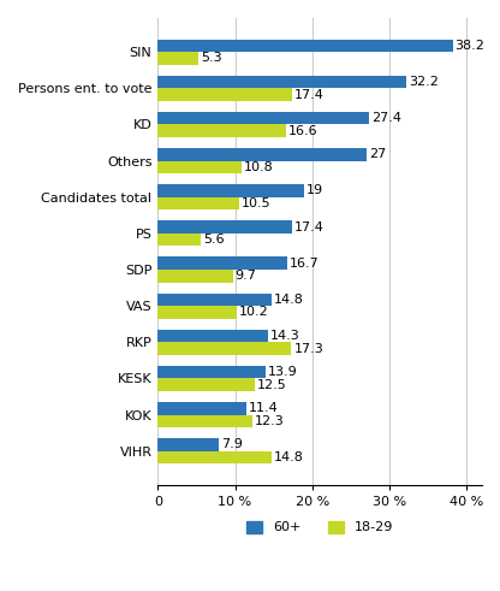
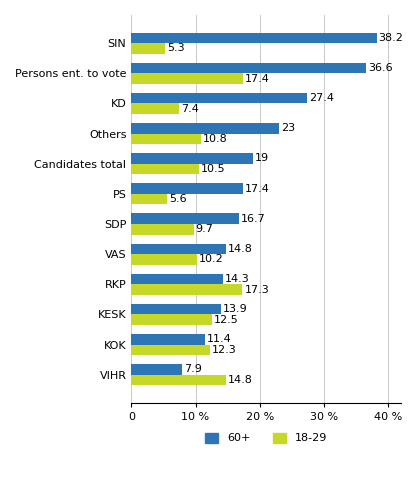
60+/Persons ent. to vote: 32.2 -> 36.6
18-29/KD: 16.6 -> 7.4
60+/Others: 27 -> 23
